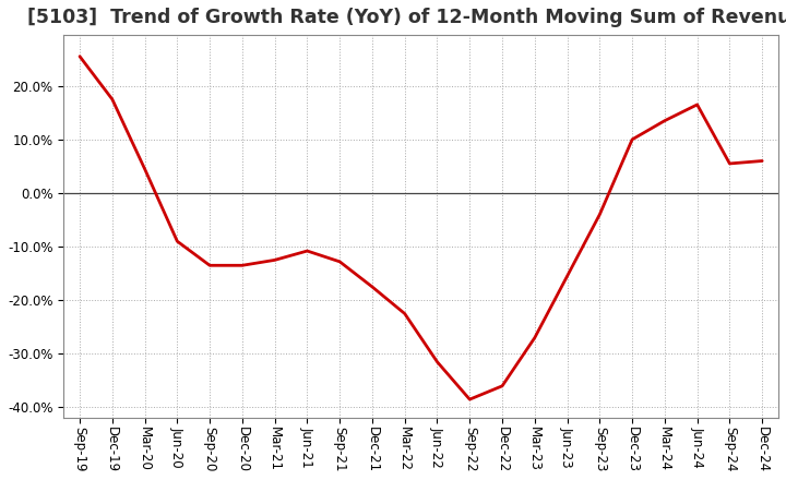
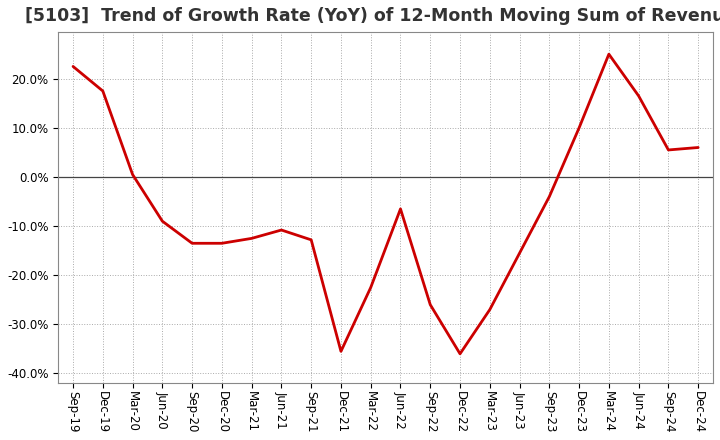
Sep-19: 25.5% -> 22.5%
Mar-20: 4.5% -> 0.5%
Dec-21: -17.5% -> -35.5%
Jun-22: -31.5% -> -6.5%
Sep-22: -38.5% -> -26.0%
Mar-24: 13.5% -> 25.0%
